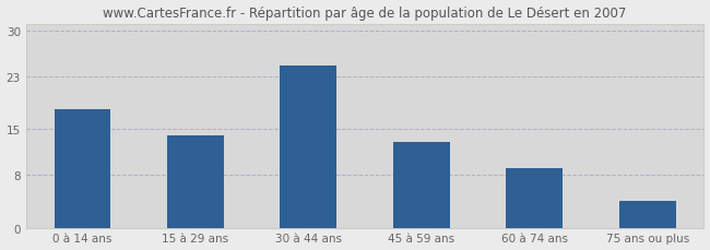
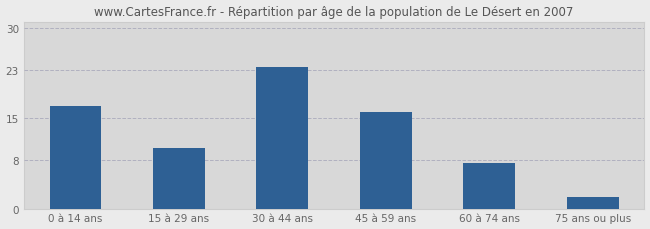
0 à 14 ans: 18.0 -> 17.0
15 à 29 ans: 14.0 -> 10.0
30 à 44 ans: 24.6 -> 23.5
45 à 59 ans: 13.0 -> 16.0
60 à 74 ans: 9.0 -> 7.5
75 ans ou plus: 4.0 -> 2.0
